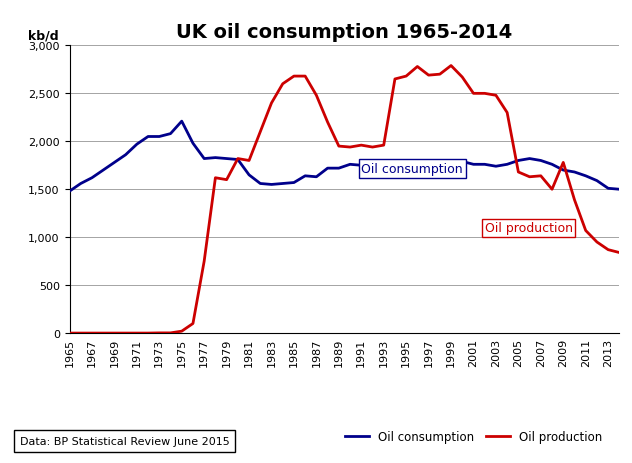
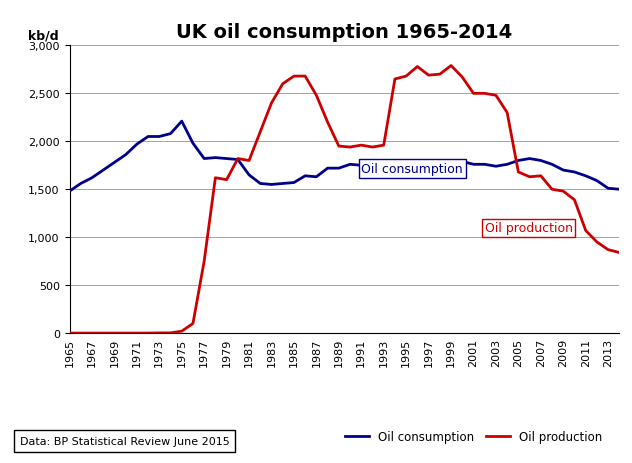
Oil production/2009: 1,780 -> 1,480
